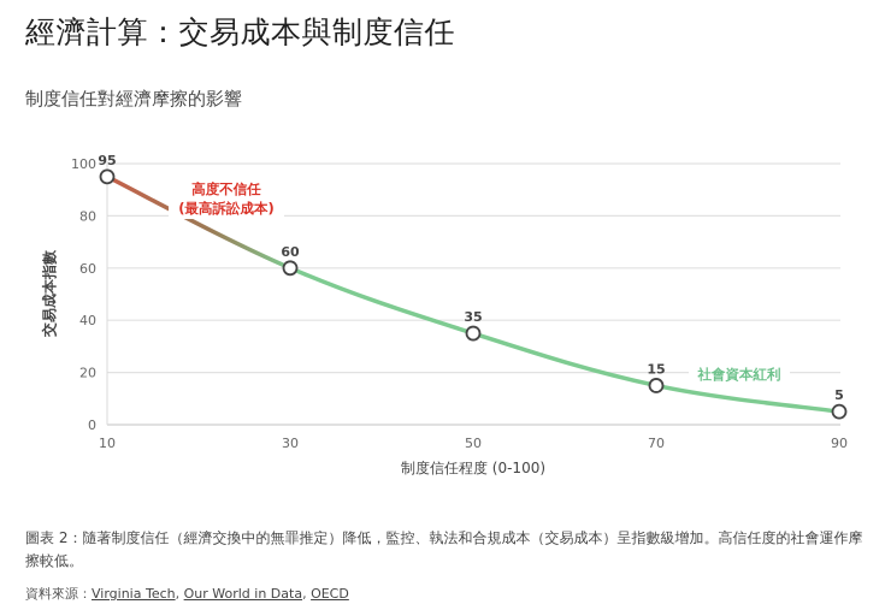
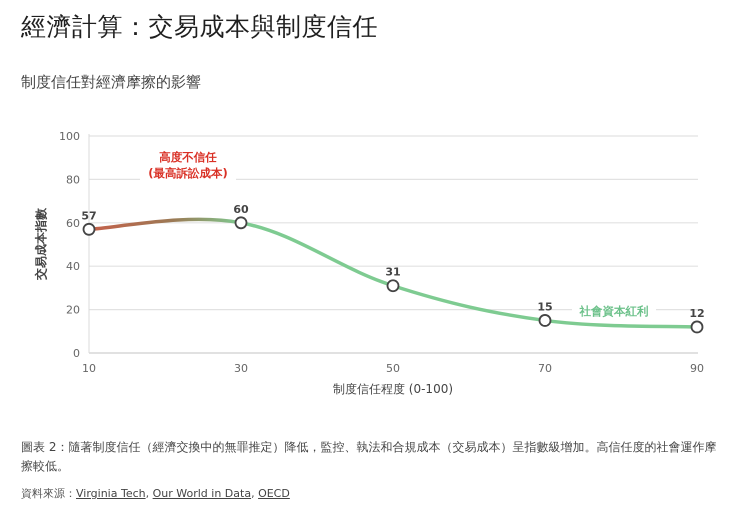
10: 95 -> 57
50: 35 -> 31
90: 5 -> 12
